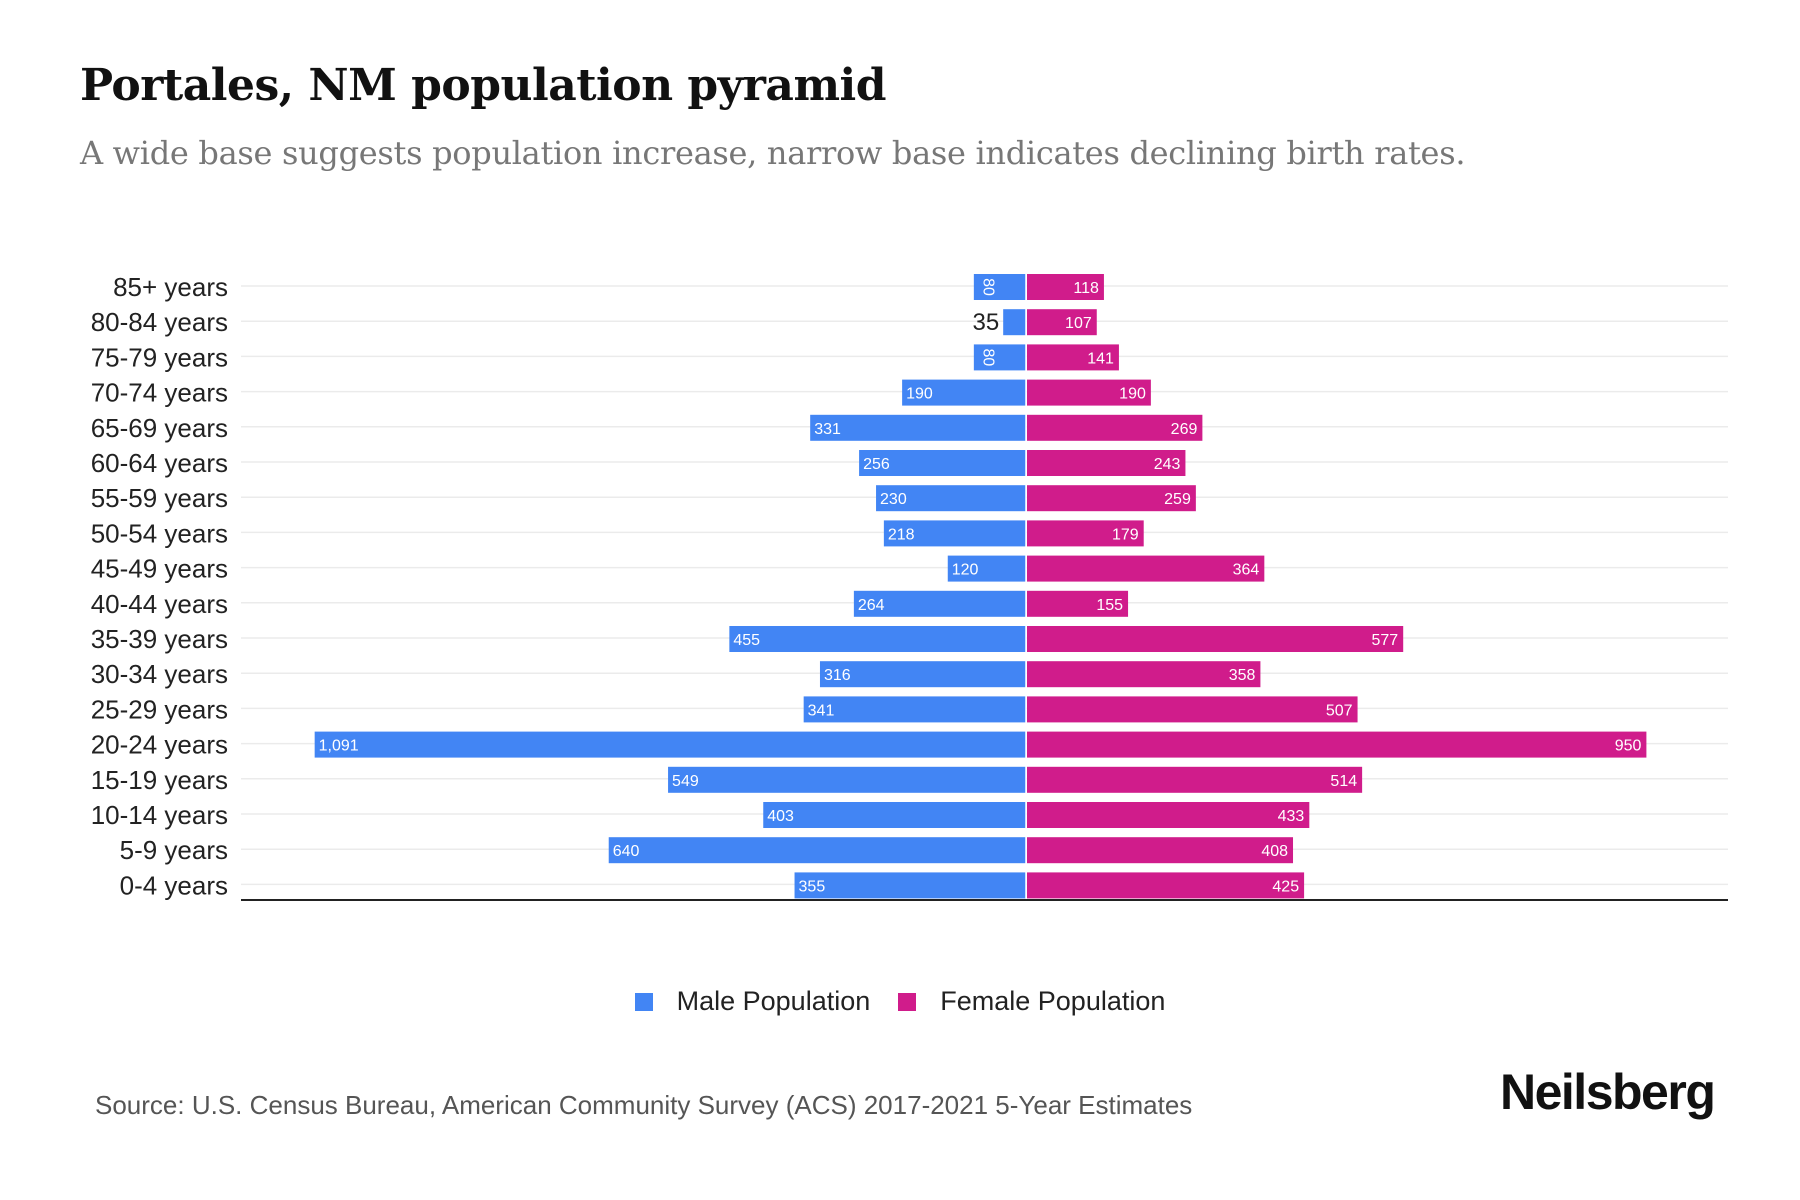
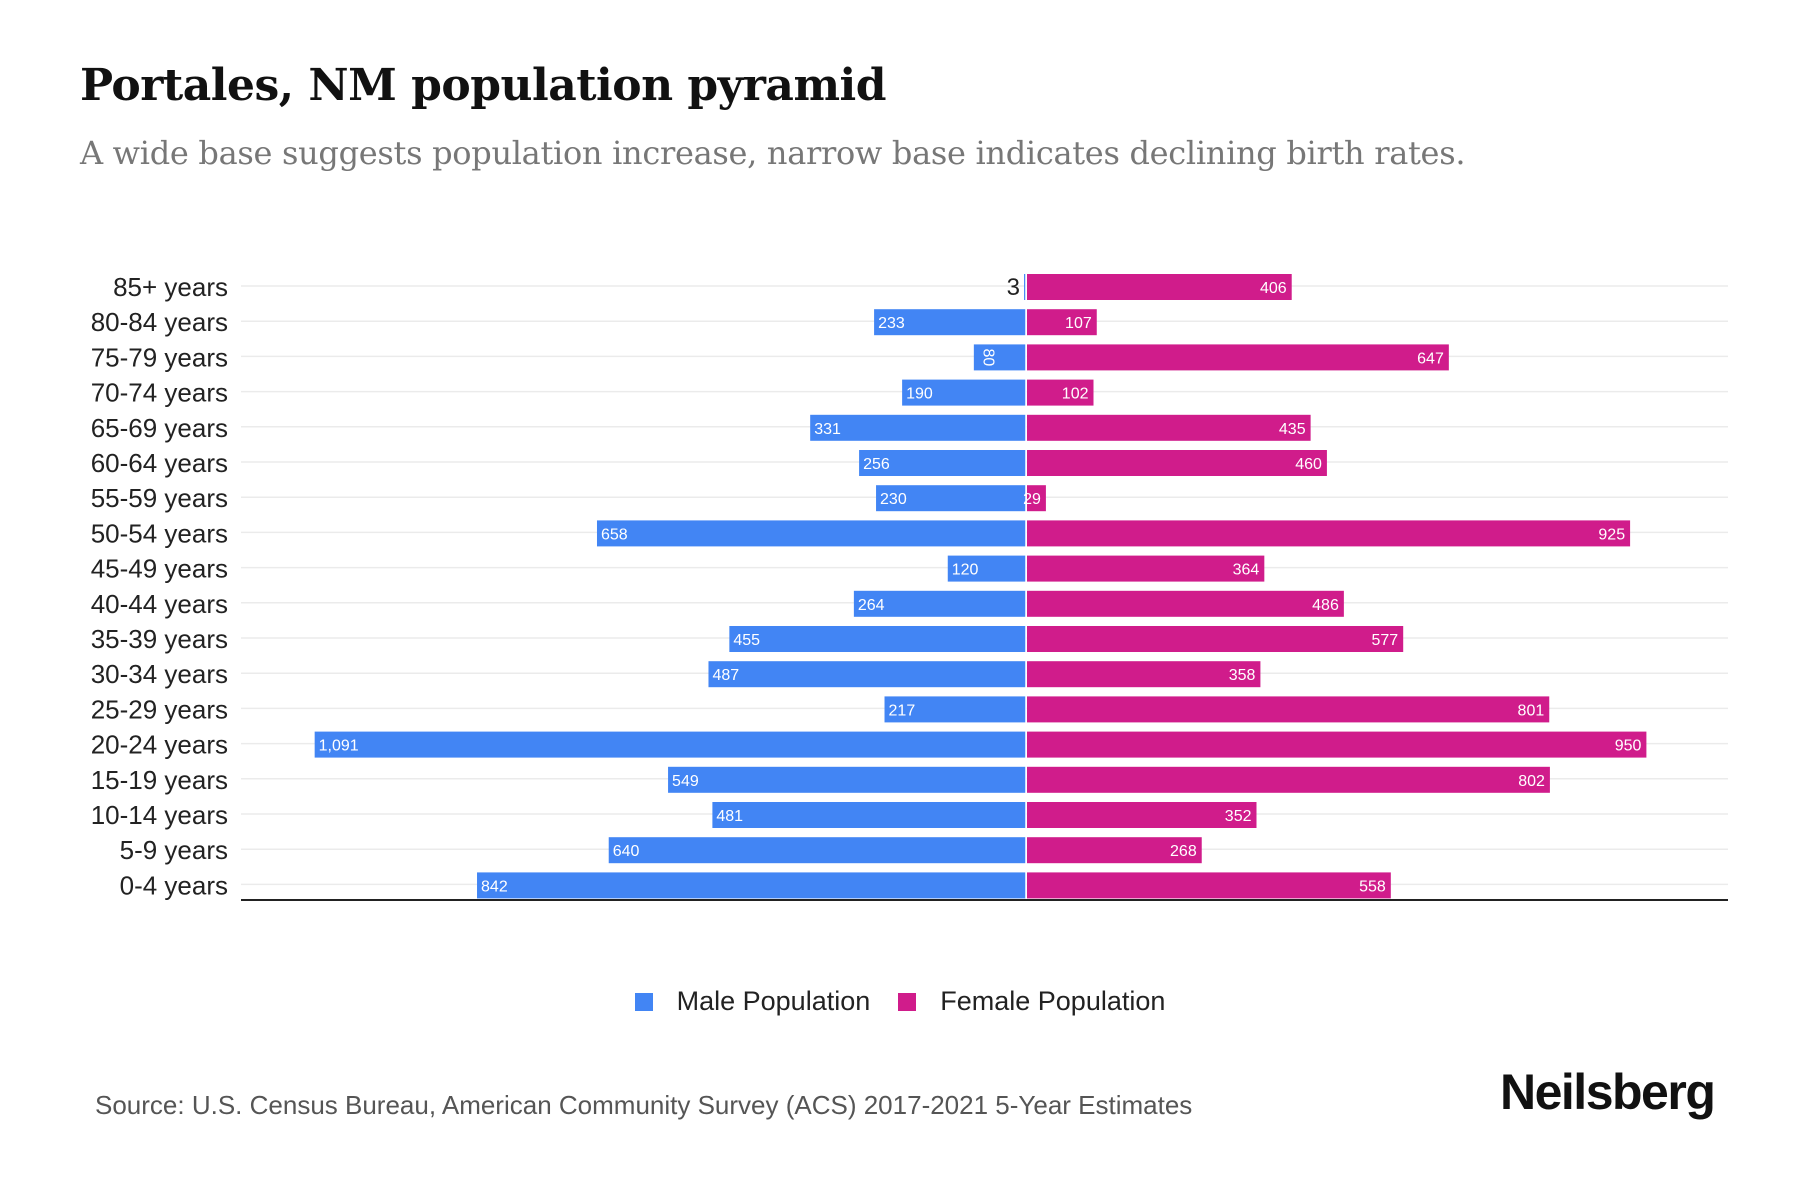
Male Population/85+ years: 80 -> 3
Female Population/85+ years: 118 -> 406
Male Population/80-84 years: 35 -> 233
Female Population/75-79 years: 141 -> 647
Female Population/70-74 years: 190 -> 102
Female Population/65-69 years: 269 -> 435
Female Population/60-64 years: 243 -> 460
Female Population/55-59 years: 259 -> 29
Male Population/50-54 years: 218 -> 658
Female Population/50-54 years: 179 -> 925
Female Population/40-44 years: 155 -> 486
Male Population/30-34 years: 316 -> 487
Male Population/25-29 years: 341 -> 217
Female Population/25-29 years: 507 -> 801
Female Population/15-19 years: 514 -> 802
Male Population/10-14 years: 403 -> 481
Female Population/10-14 years: 433 -> 352
Female Population/5-9 years: 408 -> 268
Male Population/0-4 years: 355 -> 842
Female Population/0-4 years: 425 -> 558
